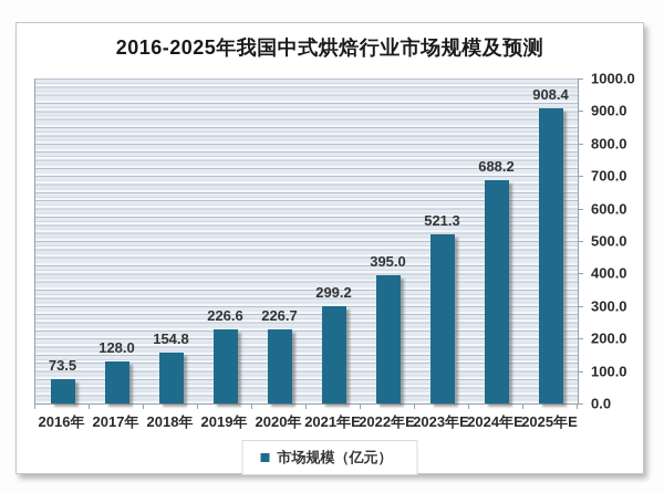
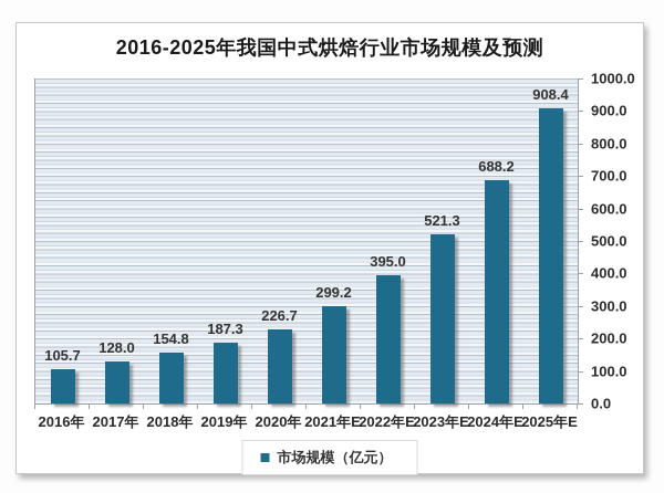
2016年: 73.5 -> 105.7
2019年: 226.6 -> 187.3
